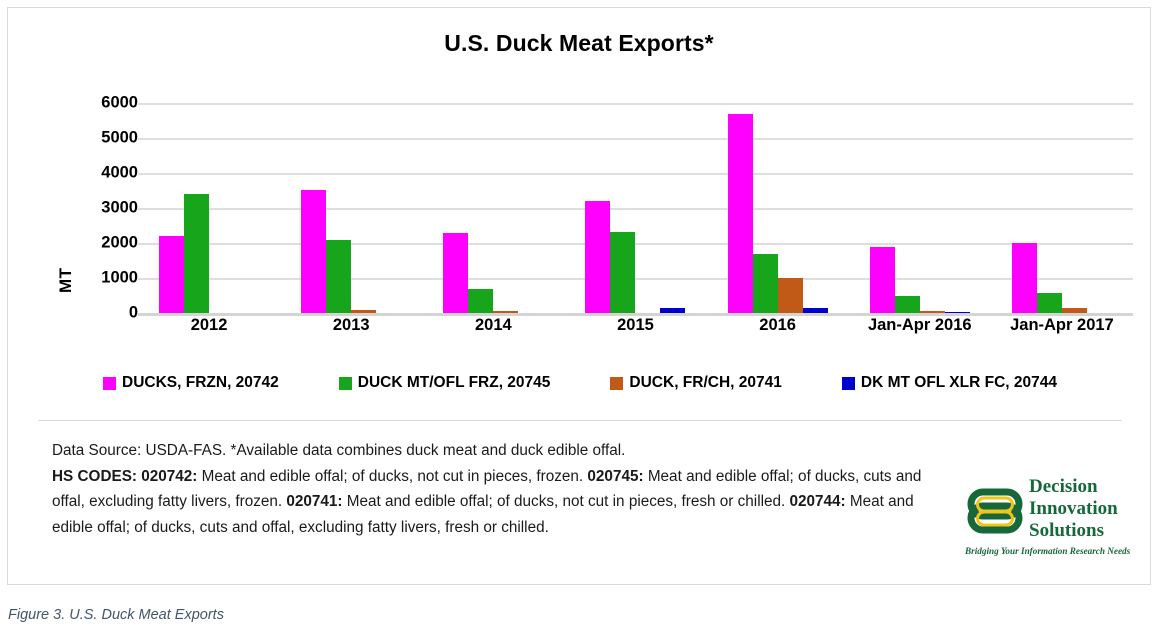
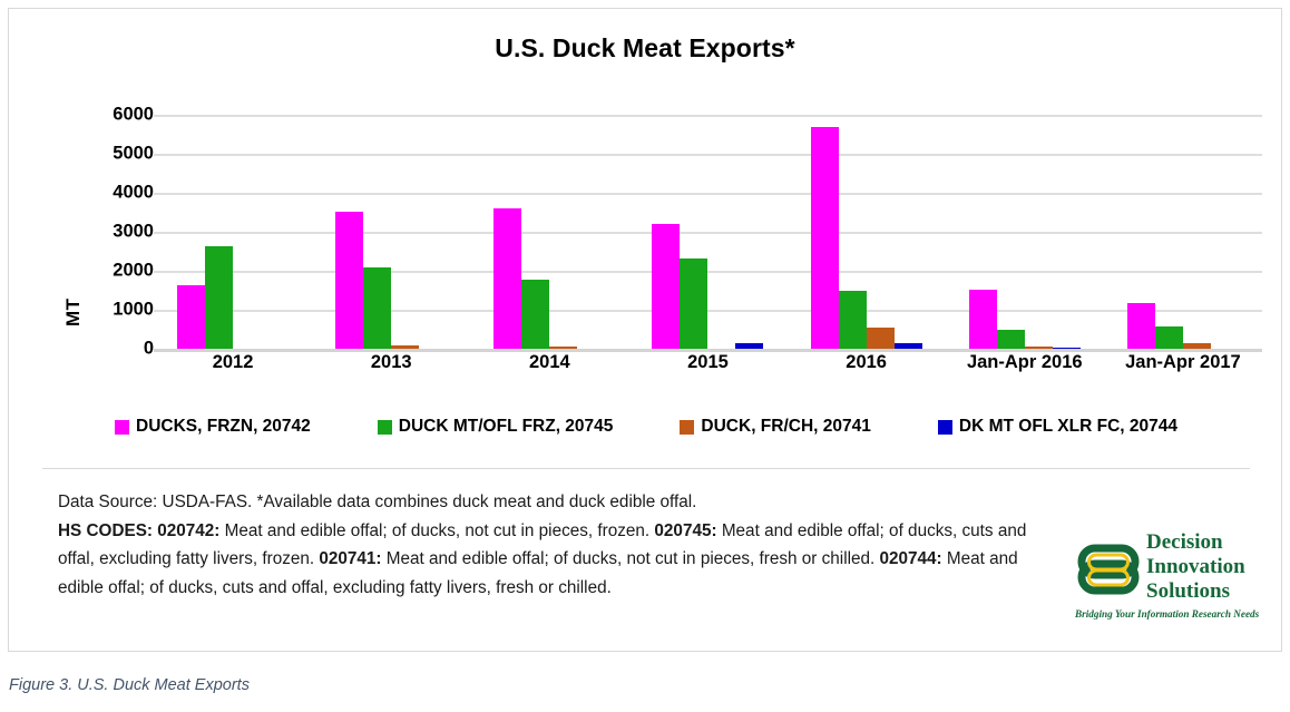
DUCKS, FRZN, 20742/2012: 2200 -> 1600
DUCK MT/OFL FRZ, 20745/2012: 3400 -> 2600
DUCKS, FRZN, 20742/2014: 2300 -> 3600
DUCK MT/OFL FRZ, 20745/2014: 700 -> 1800
DUCK MT/OFL FRZ, 20745/2016: 1700 -> 1500
DUCK, FR/CH, 20741/2016: 1000 -> 600
DUCKS, FRZN, 20742/Jan-Apr 2016: 1900 -> 1500
DUCKS, FRZN, 20742/Jan-Apr 2017: 2000 -> 1200
